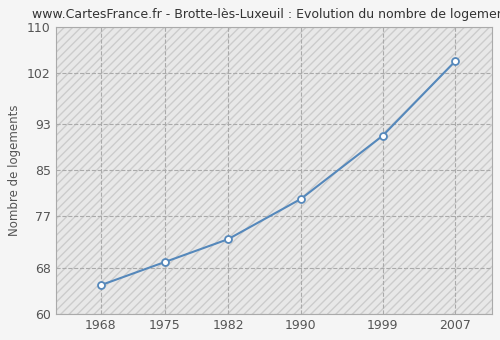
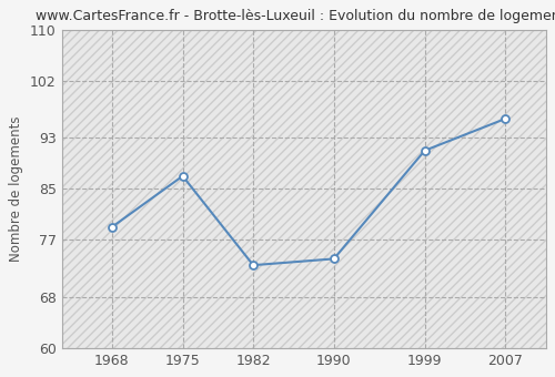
1968: 65 -> 79
1975: 69 -> 87
1990: 80 -> 74
2007: 104 -> 96
